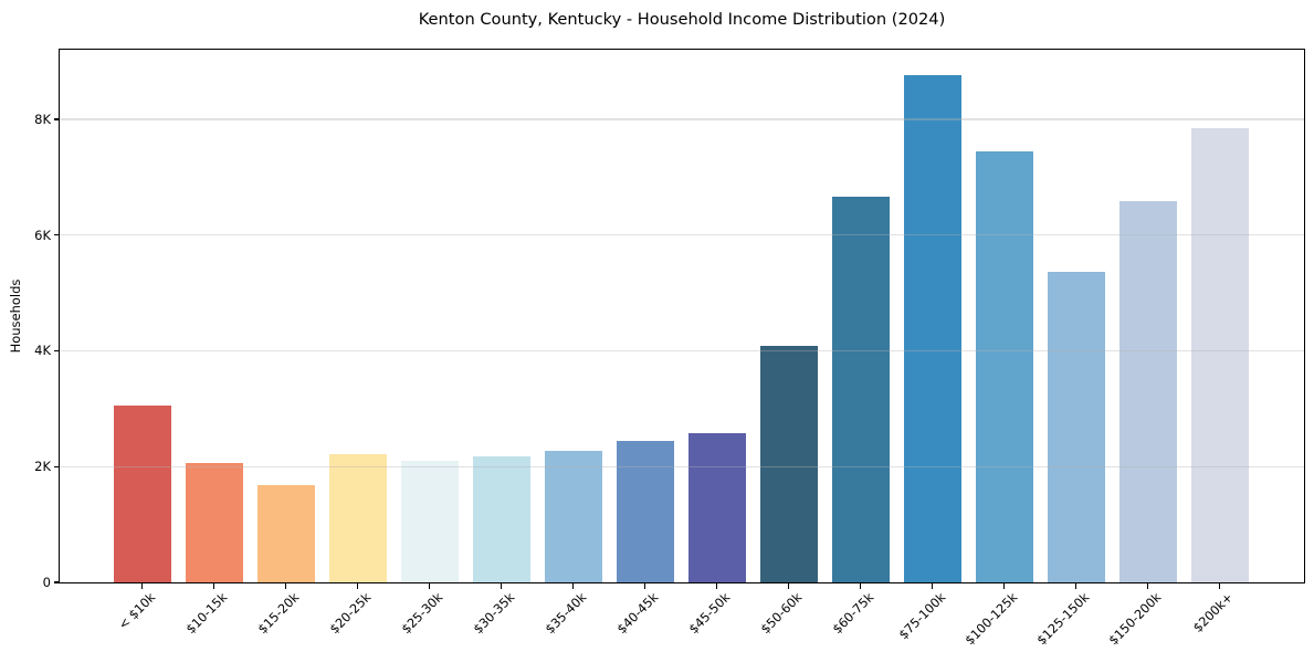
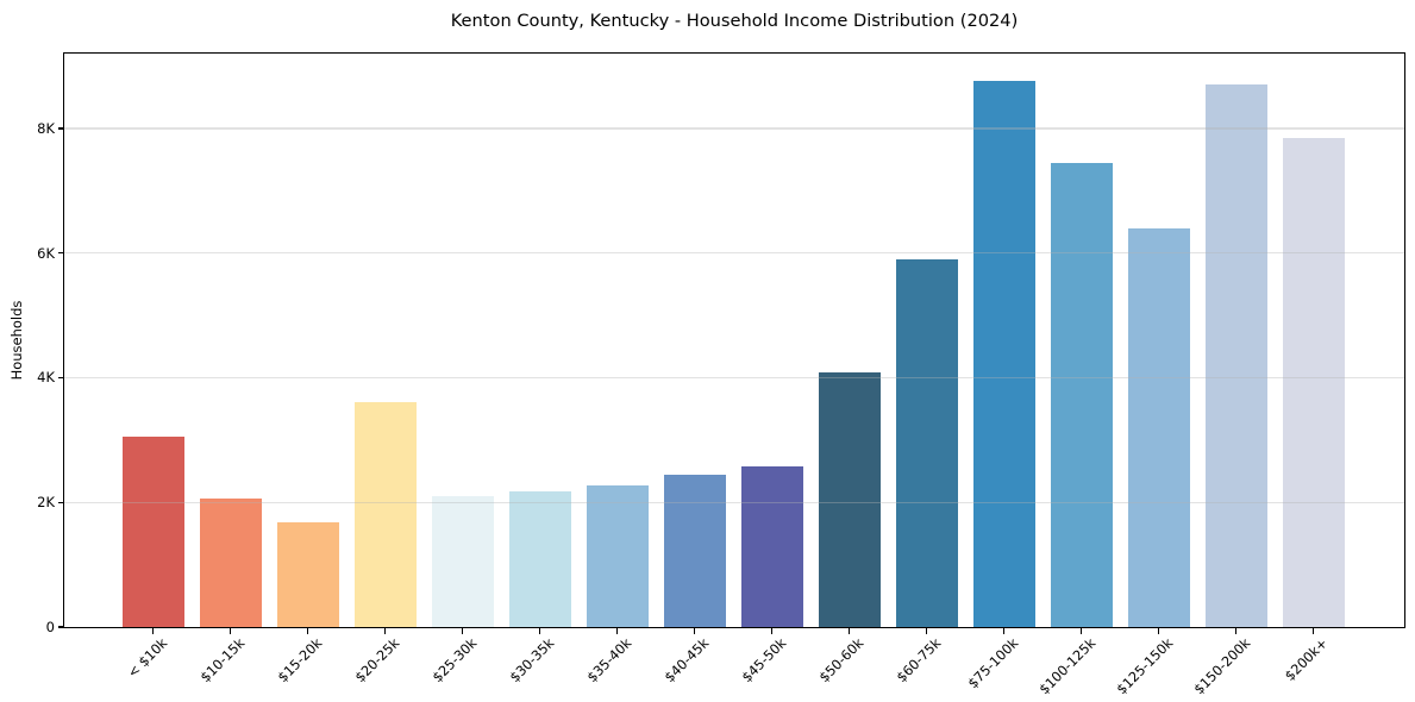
$20-25k: 2.2K -> 3.6K
$60-75k: 6.7K -> 5.9K
$125-150k: 5.4K -> 6.4K
$150-200k: 6.6K -> 8.7K
